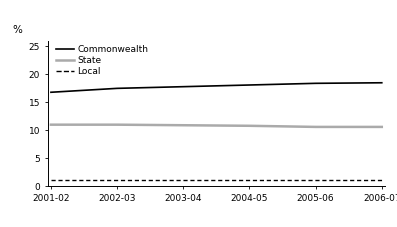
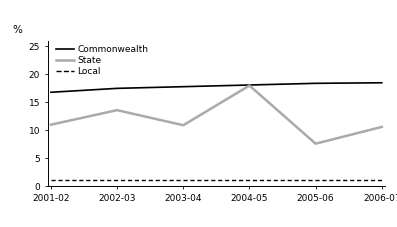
State/2002-03: 11.0 -> 13.6
State/2004-05: 10.8 -> 18.0
State/2005-06: 10.6 -> 7.6
